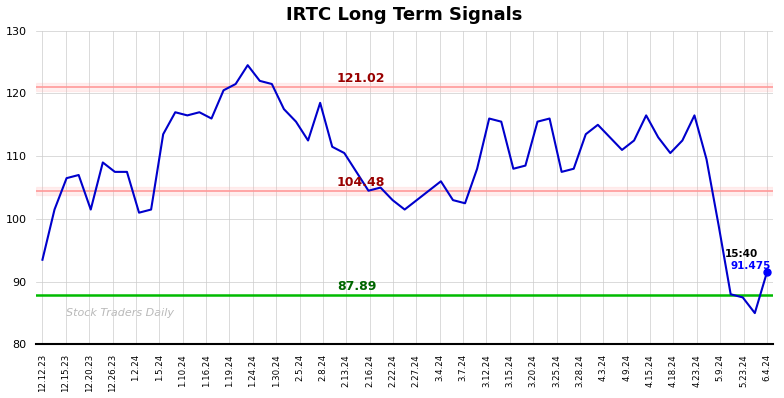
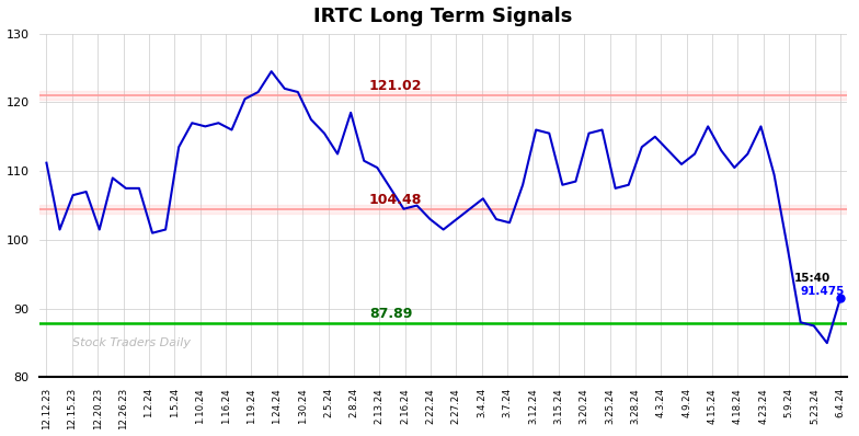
12.12.23: 93.5 -> 111.2
